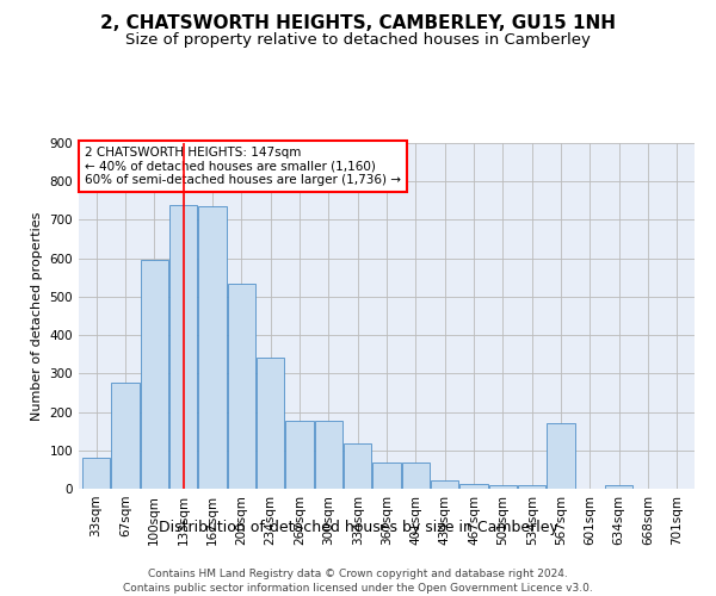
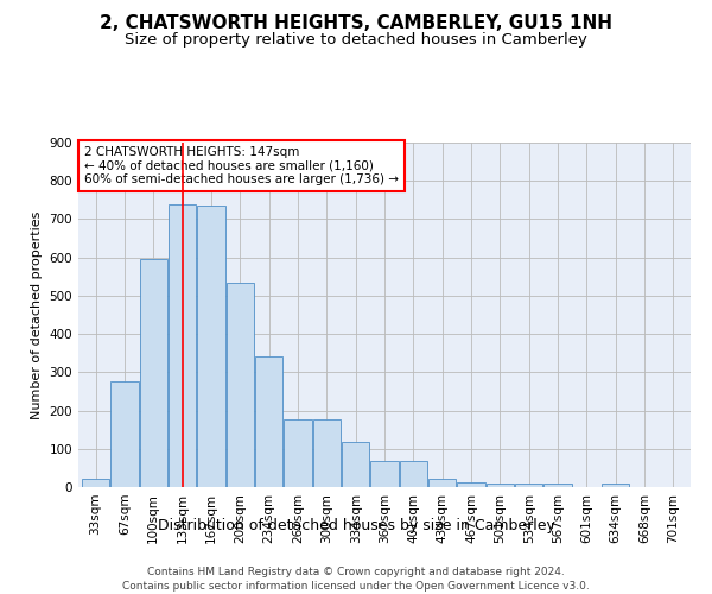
33sqm: 80 -> 22
567sqm: 170 -> 10
